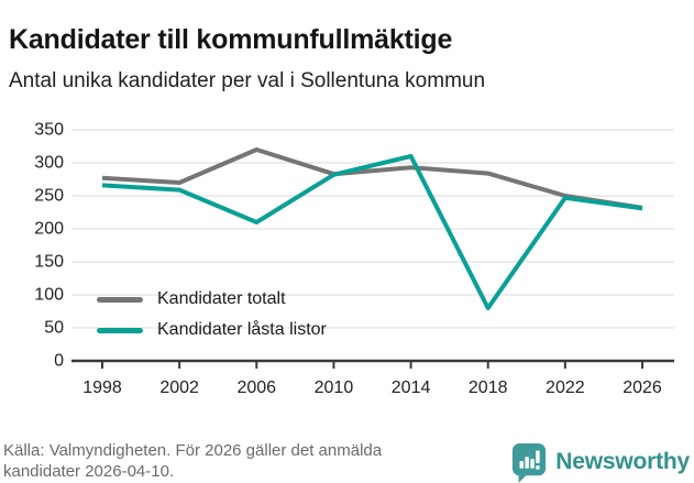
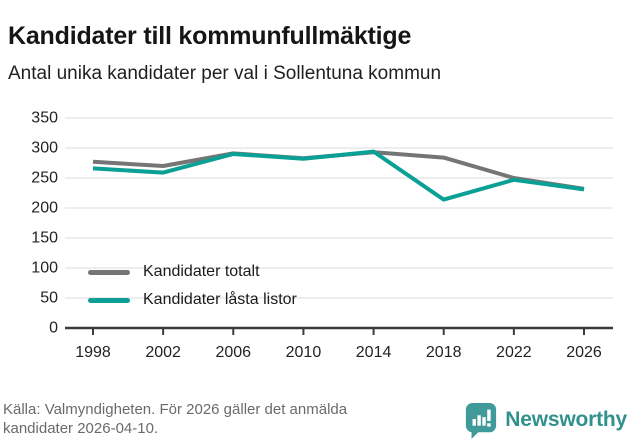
Kandidater totalt/2006: 320 -> 290
Kandidater låsta listor/2006: 210 -> 290
Kandidater låsta listor/2014: 310 -> 290
Kandidater låsta listor/2018: 80 -> 210
